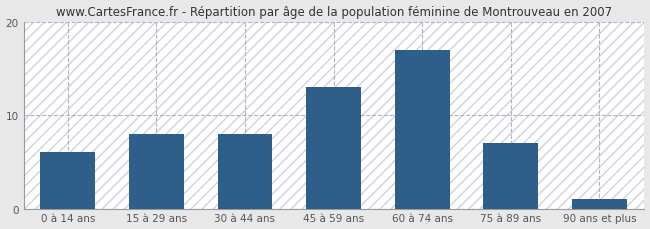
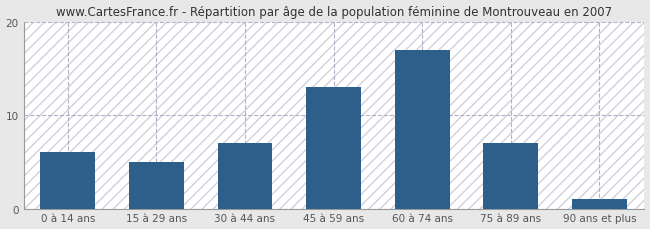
15 à 29 ans: 8 -> 5
30 à 44 ans: 8 -> 7
